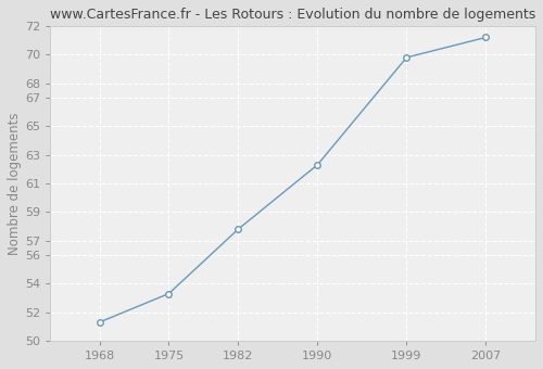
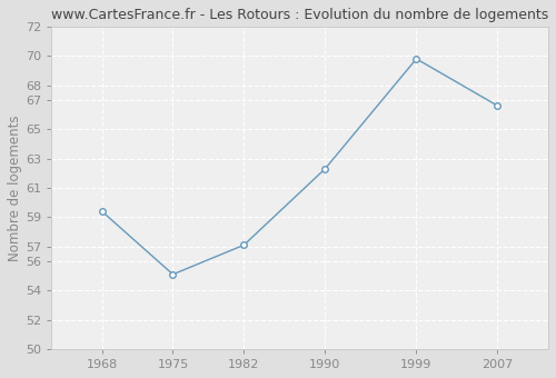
1968: 51.3 -> 59.4
1975: 53.3 -> 55.1
1982: 57.8 -> 57.1
2007: 71.2 -> 66.6
